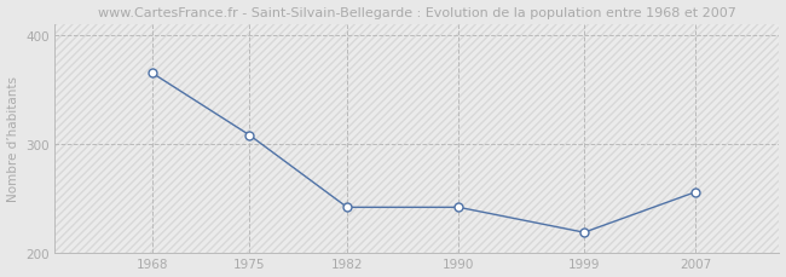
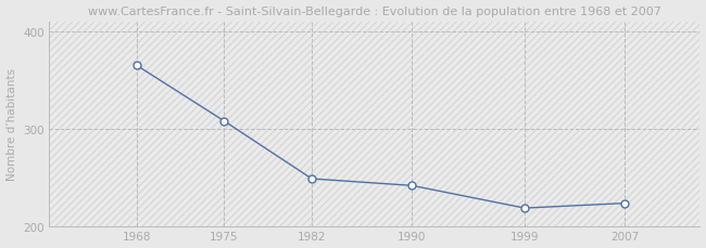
1982: 242 -> 249
2007: 256 -> 224
